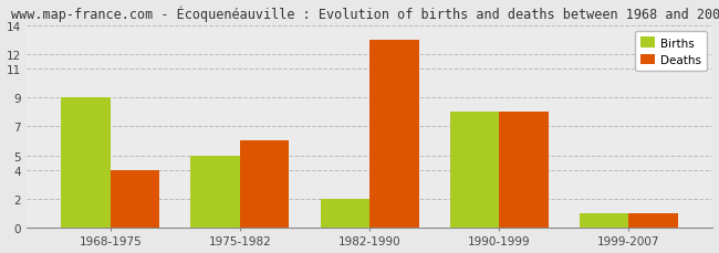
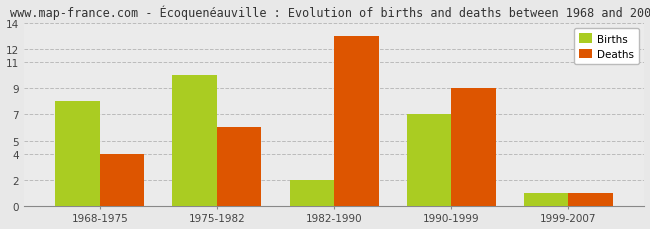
Births/1968-1975: 9 -> 8
Births/1975-1982: 5 -> 10
Births/1990-1999: 8 -> 7
Deaths/1990-1999: 8 -> 9
